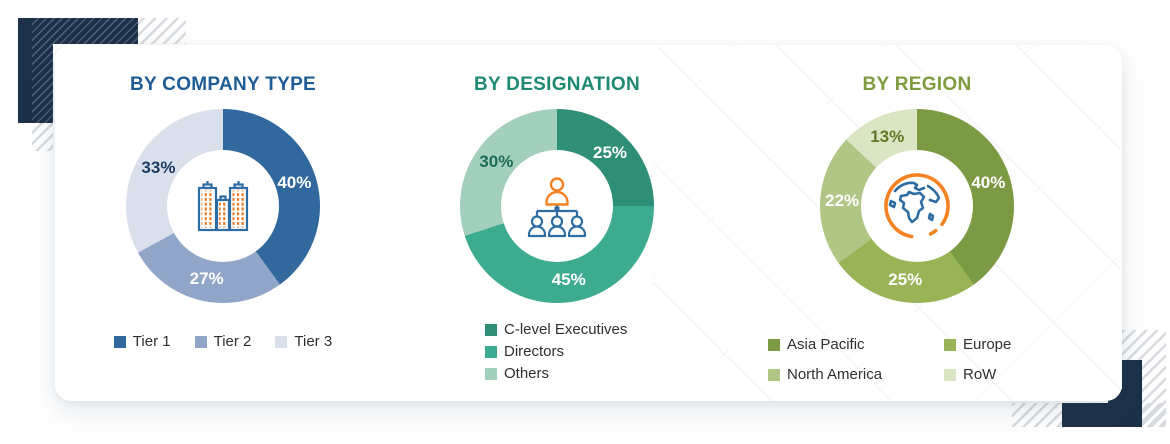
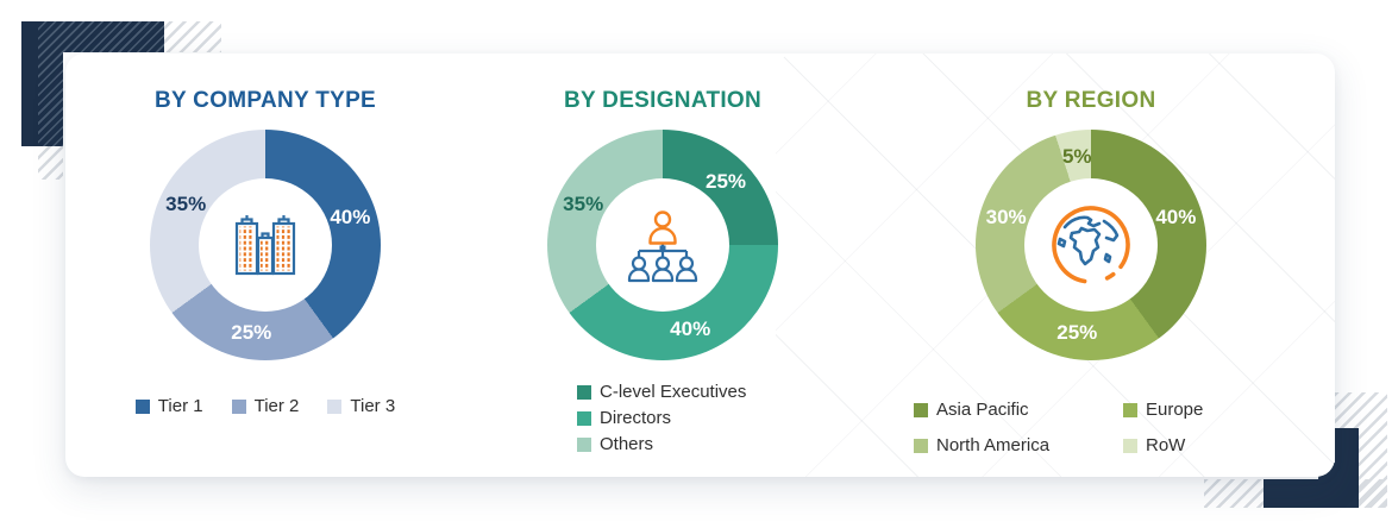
BY COMPANY TYPE/Tier 2: 27% -> 25%
BY COMPANY TYPE/Tier 3: 33% -> 35%
BY DESIGNATION/Directors: 45% -> 40%
BY DESIGNATION/Others: 30% -> 35%
BY REGION/North America: 22% -> 30%
BY REGION/RoW: 13% -> 5%
